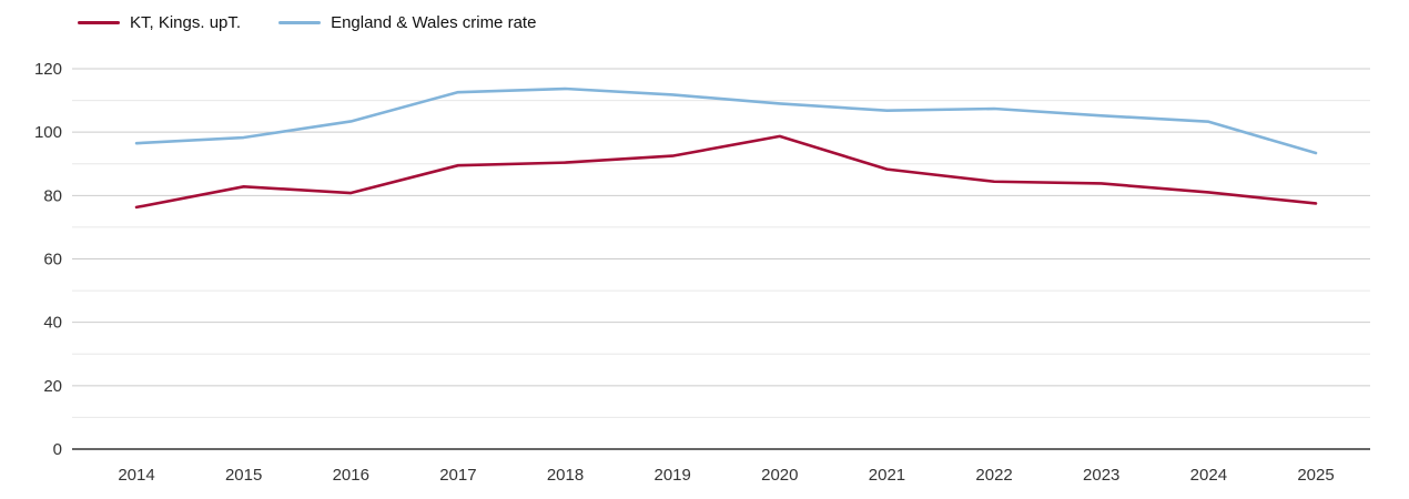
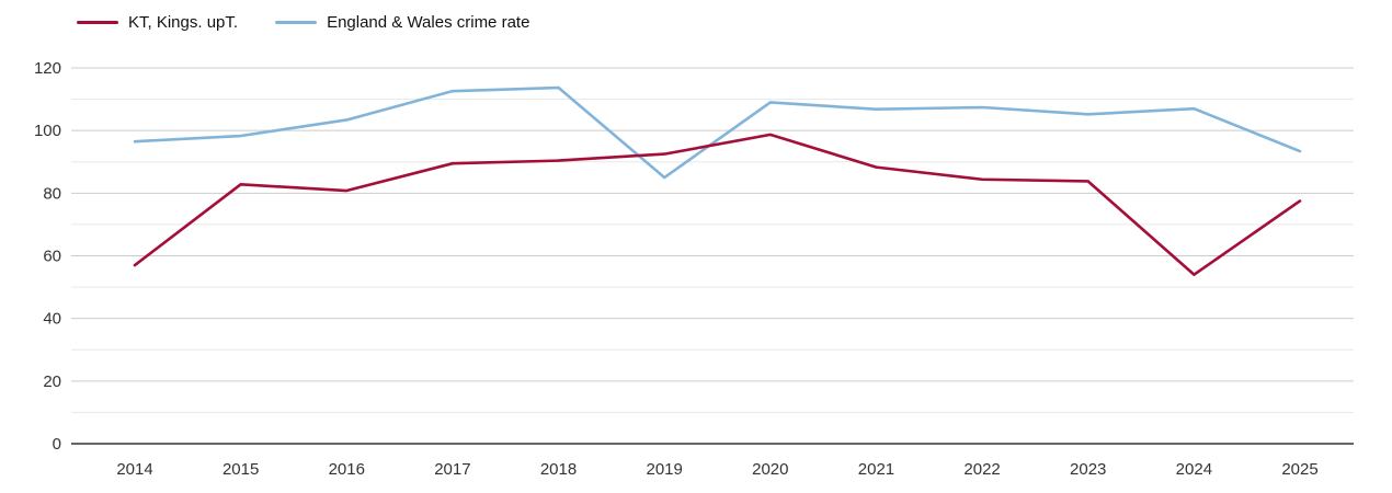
KT, Kings. upT./2014: 76 -> 57
England & Wales crime rate/2019: 112 -> 85
KT, Kings. upT./2024: 81 -> 54
England & Wales crime rate/2024: 103 -> 107
